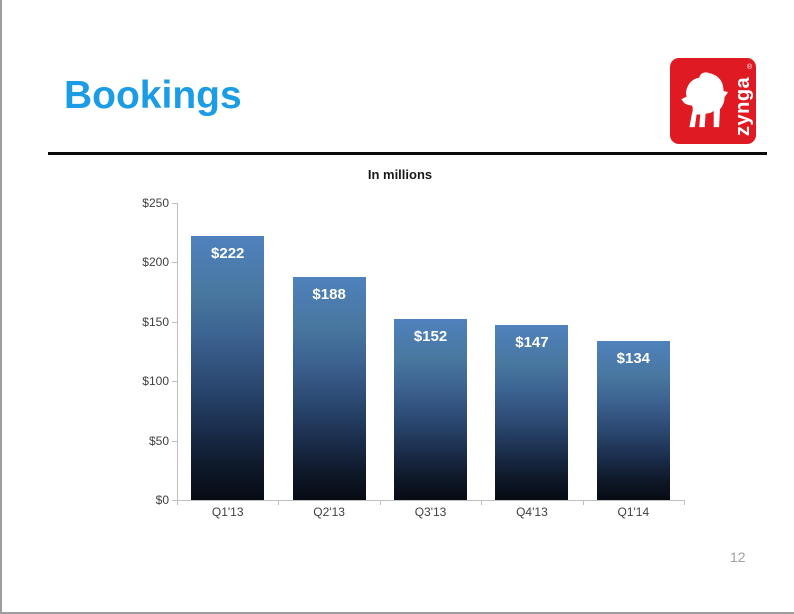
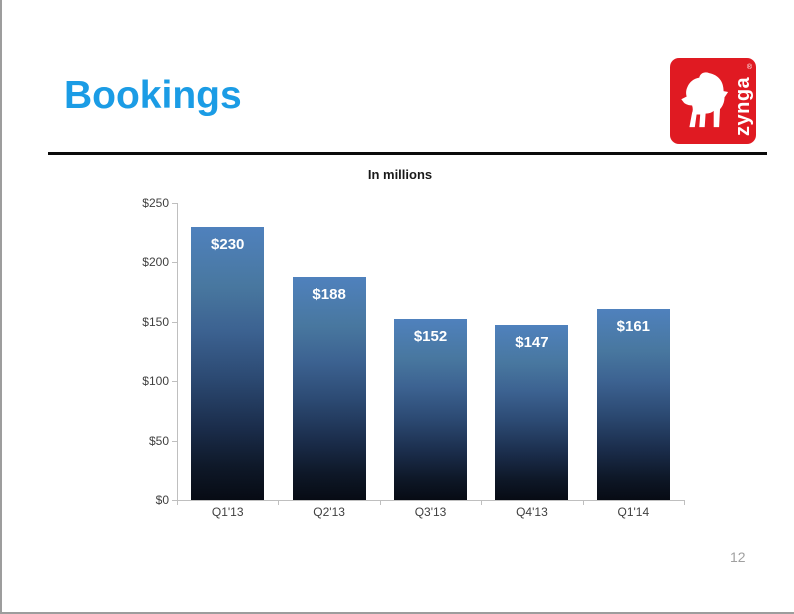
Q1'13: $222 -> $230
Q1'14: $134 -> $161
